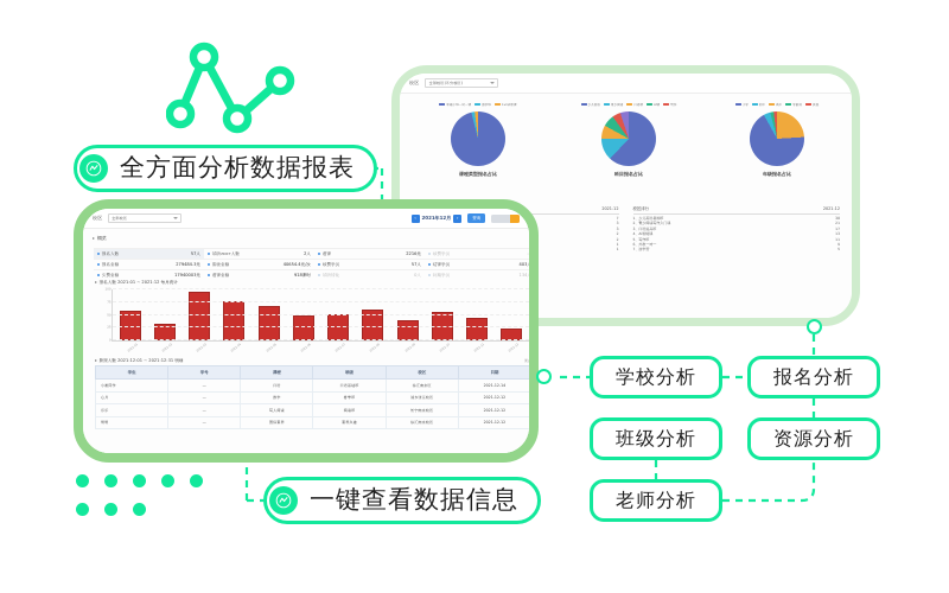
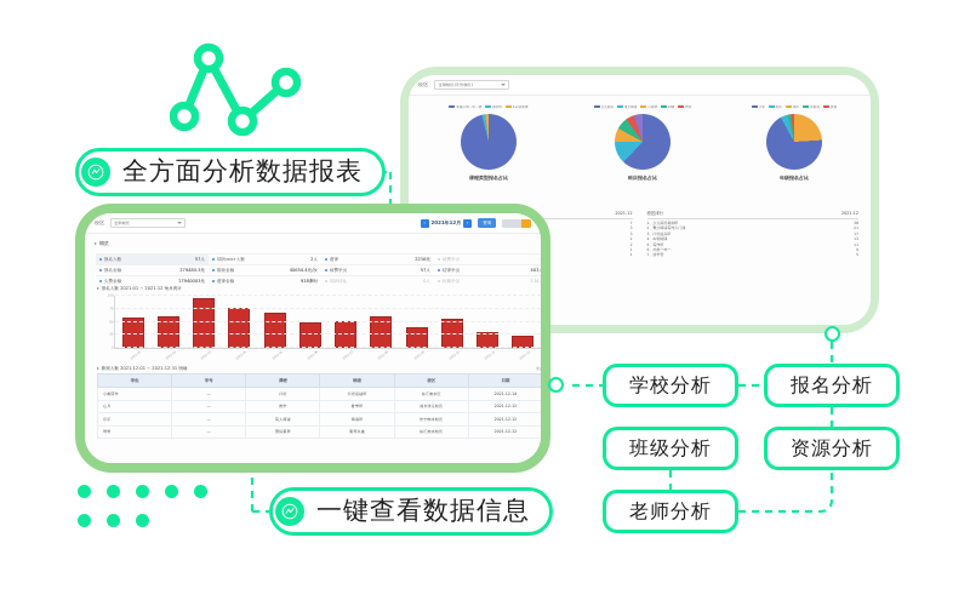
2021-02: 30 -> 60
2021-11: 40 -> 30
